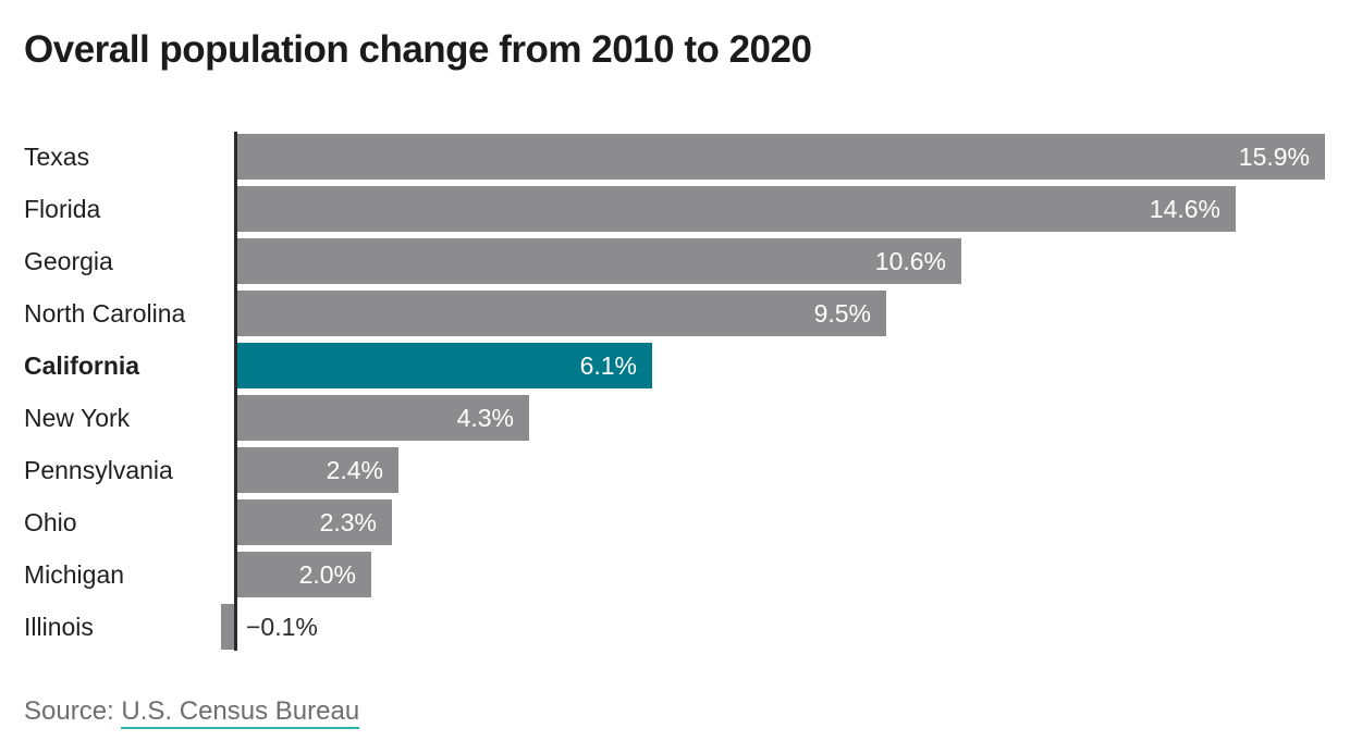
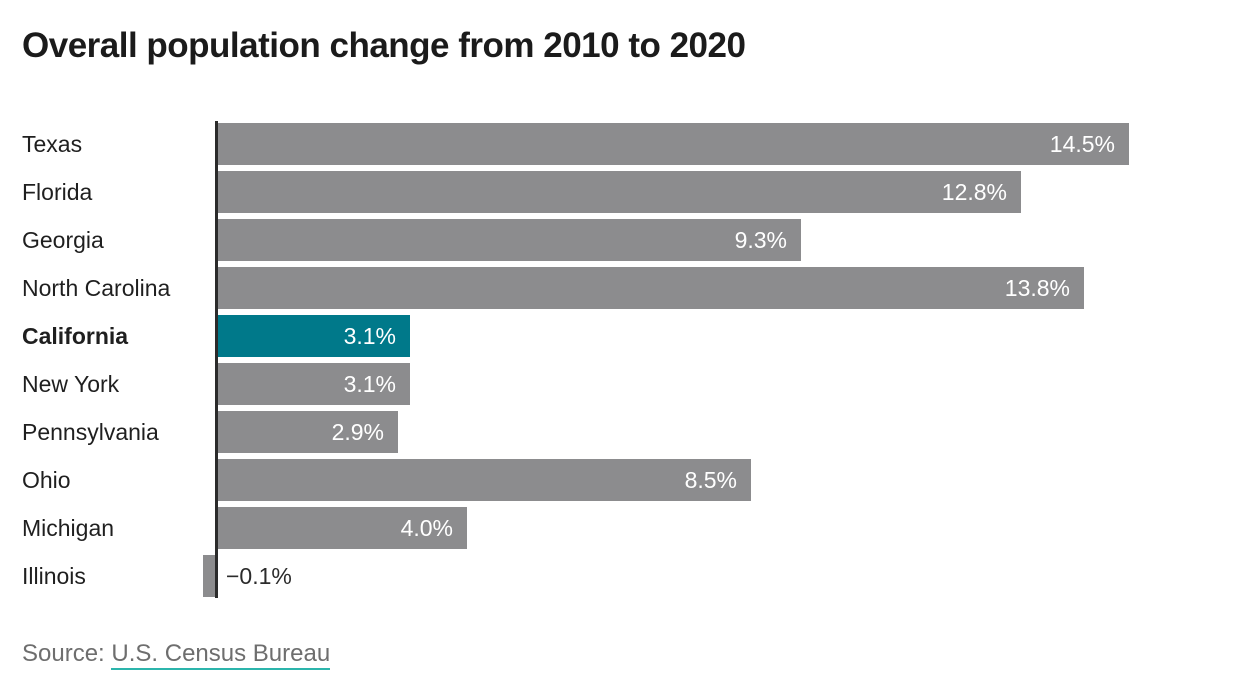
Texas: 15.9% -> 14.5%
Florida: 14.6% -> 12.8%
Georgia: 10.6% -> 9.3%
North Carolina: 9.5% -> 13.8%
California: 6.1% -> 3.1%
New York: 4.3% -> 3.1%
Pennsylvania: 2.4% -> 2.9%
Ohio: 2.3% -> 8.5%
Michigan: 2.0% -> 4.0%
